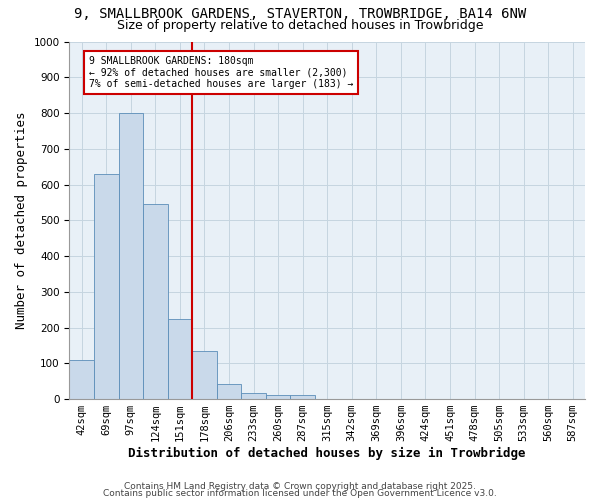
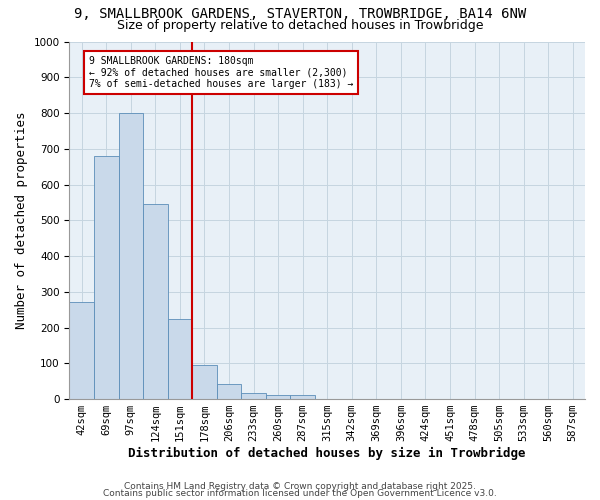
42sqm: 110 -> 270
69sqm: 630 -> 680
178sqm: 135 -> 95
